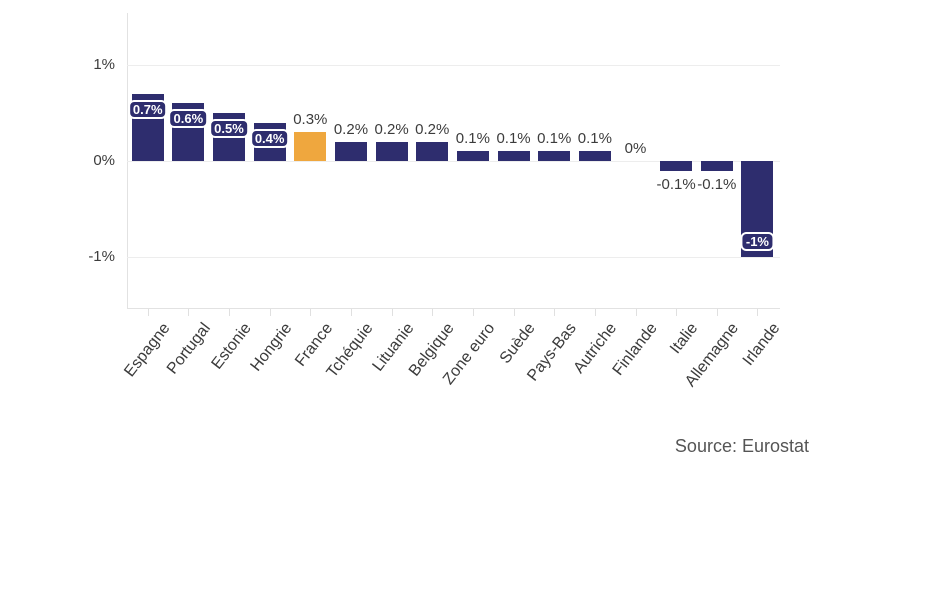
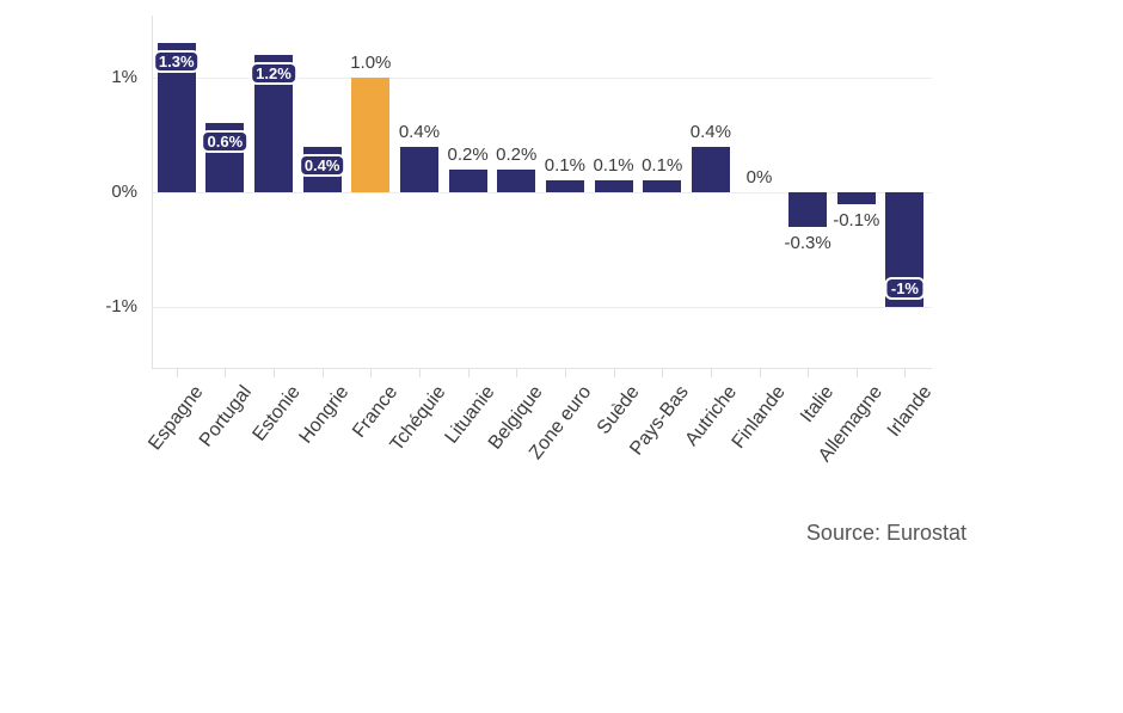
Espagne: 0.7% -> 1.3%
Estonie: 0.5% -> 1.2%
France: 0.3% -> 1.0%
Tchéquie: 0.2% -> 0.4%
Autriche: 0.1% -> 0.4%
Italie: -0.1% -> -0.3%
